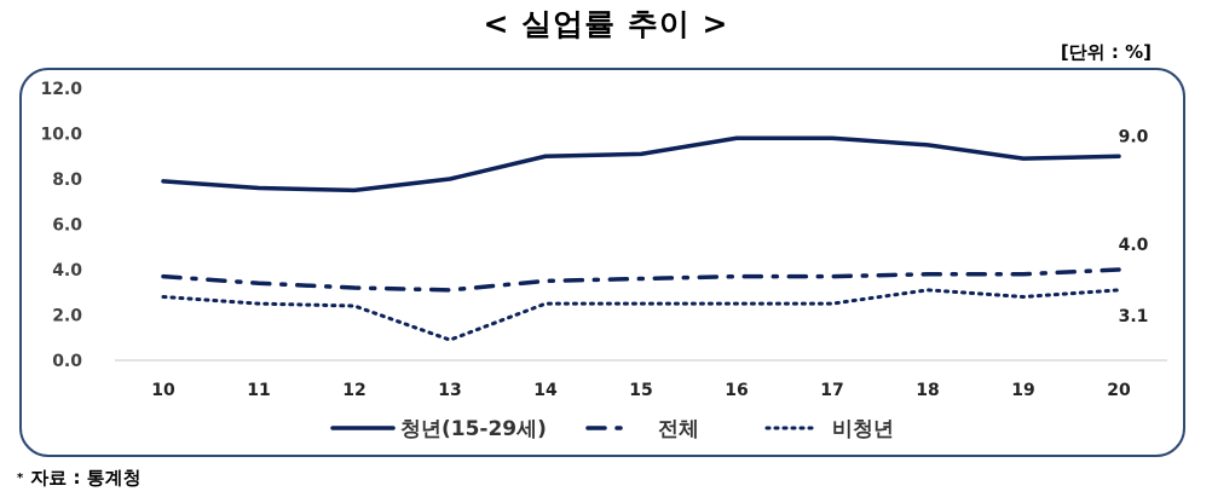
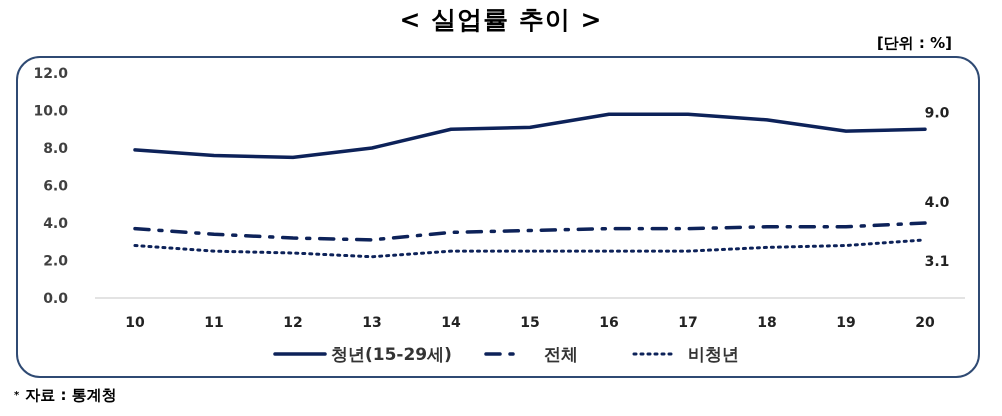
비청년/13: 0.9 -> 2.2
비청년/18: 3.1 -> 2.7
